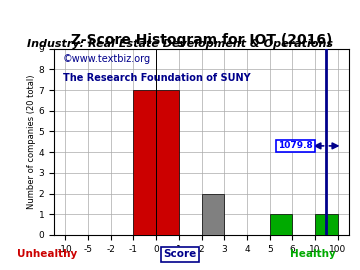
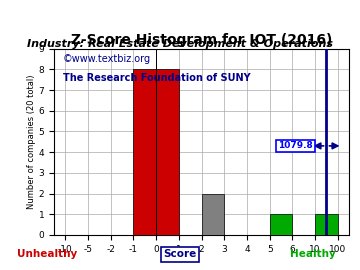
0: 7 -> 8
